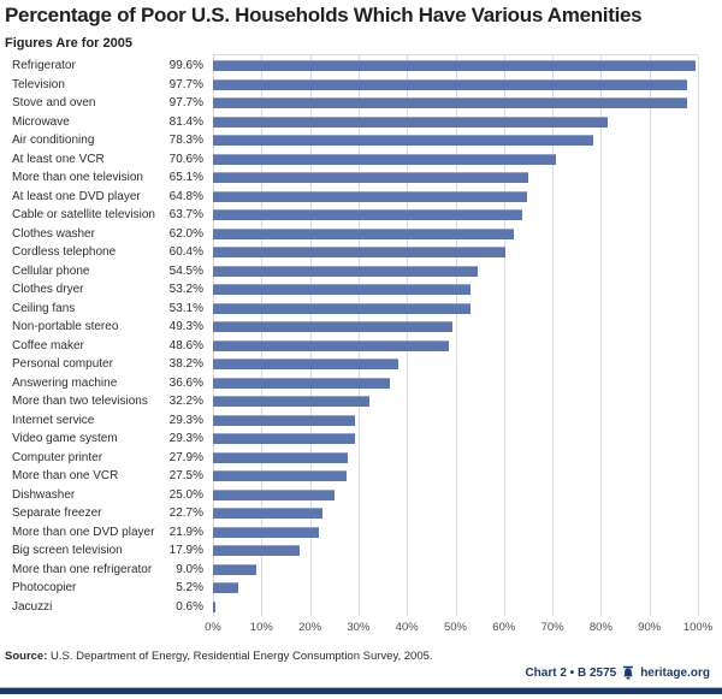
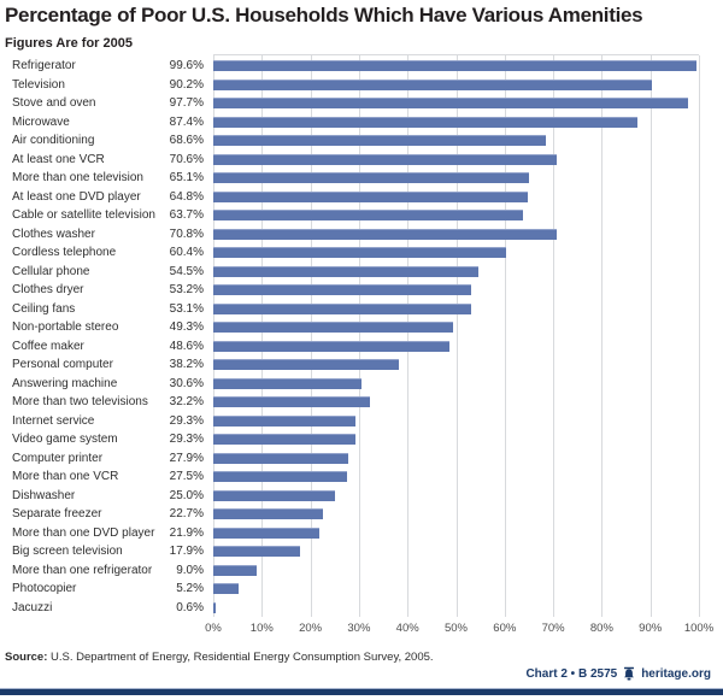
Television: 97.7% -> 90.2%
Microwave: 81.4% -> 87.4%
Air conditioning: 78.3% -> 68.6%
Clothes washer: 62.0% -> 70.8%
Answering machine: 36.6% -> 30.6%
